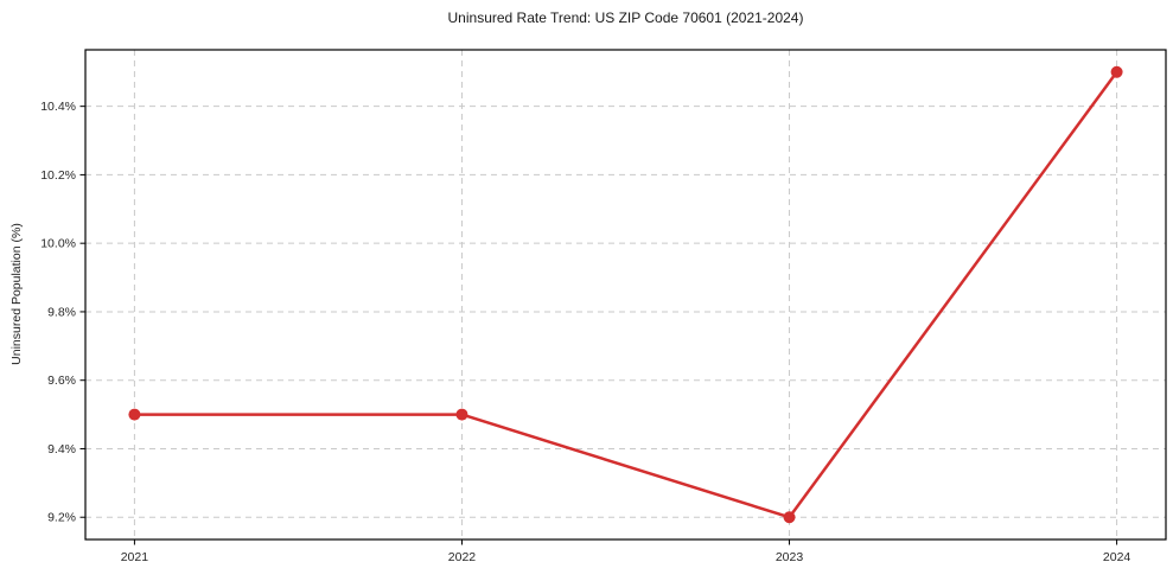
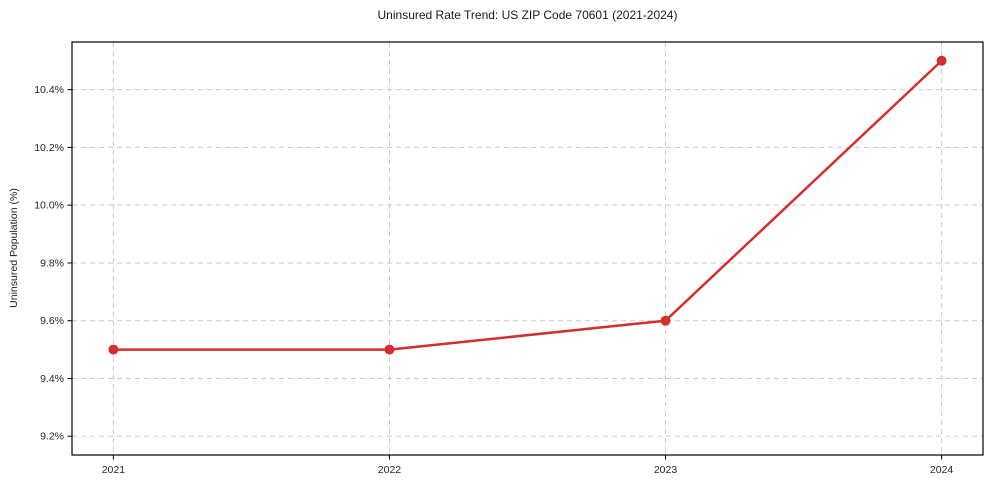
2023: 9.2% -> 9.6%
